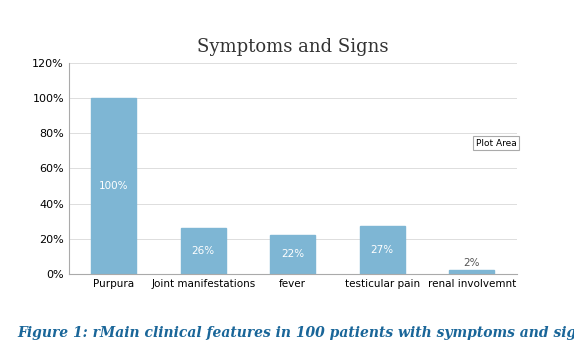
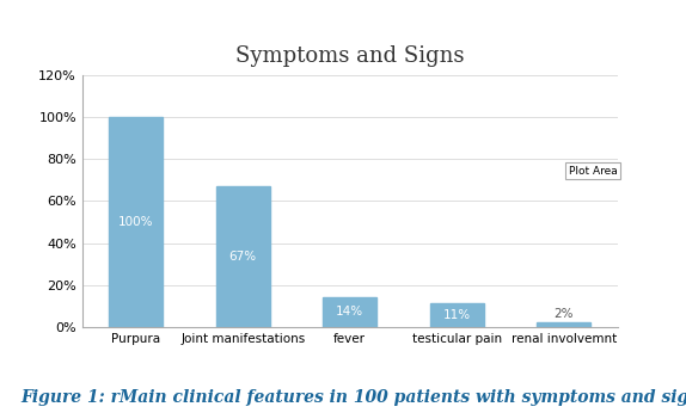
Joint manifestations: 26% -> 67%
fever: 22% -> 14%
testicular pain: 27% -> 11%
